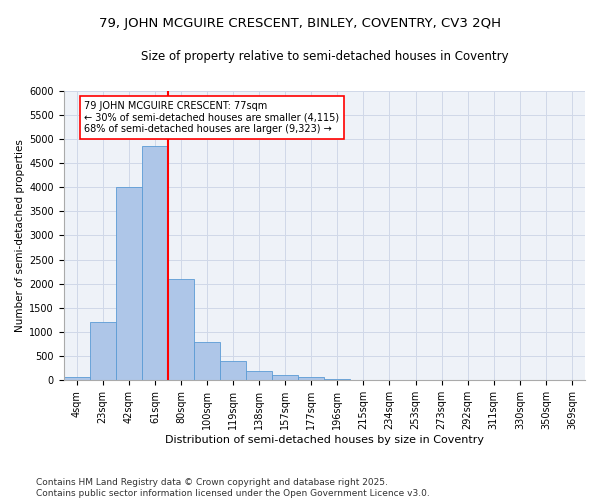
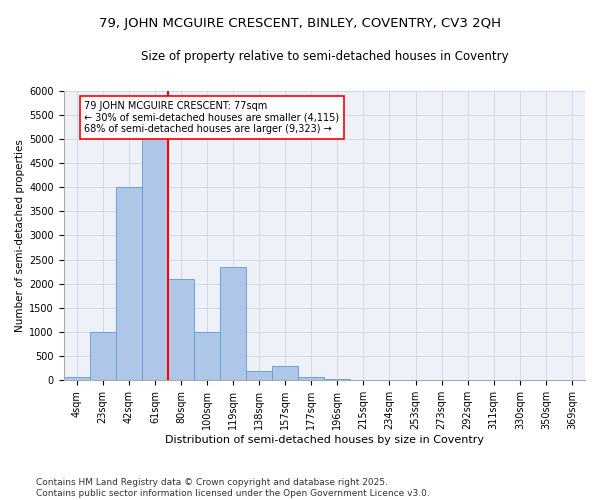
23sqm: 1200 -> 1000
61sqm: 4850 -> 5050
100sqm: 800 -> 1000
119sqm: 400 -> 2350
157sqm: 110 -> 300
